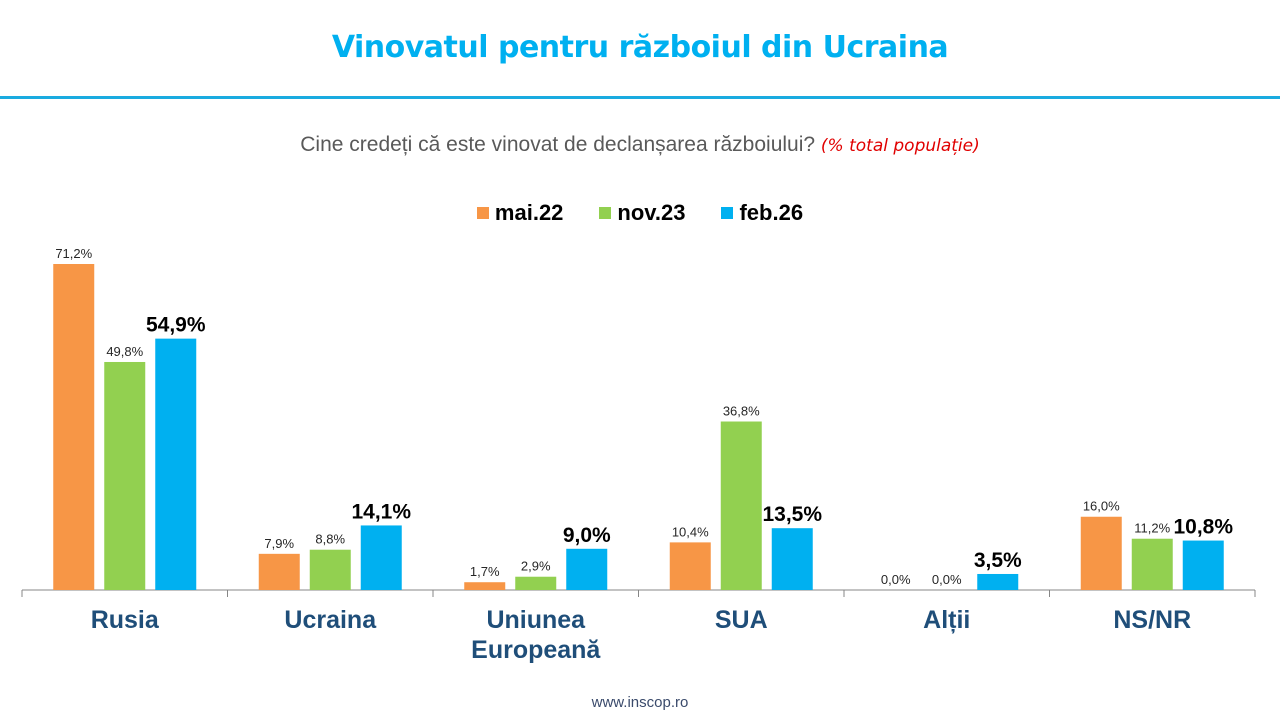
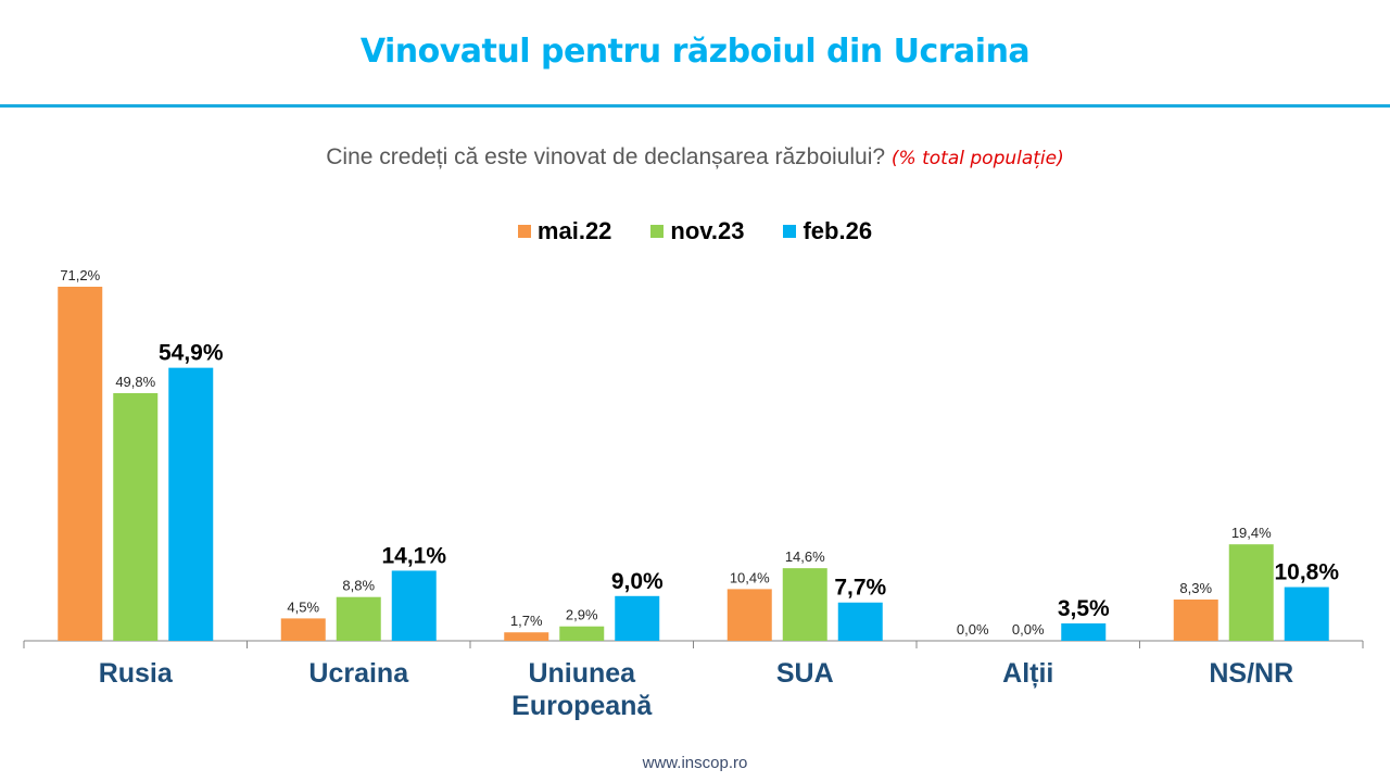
mai.22/Ucraina: 7,9% -> 4,5%
nov.23/SUA: 36,8% -> 14,6%
feb.26/SUA: 13,5% -> 7,7%
mai.22/NS/NR: 16,0% -> 8,3%
nov.23/NS/NR: 11,2% -> 19,4%
